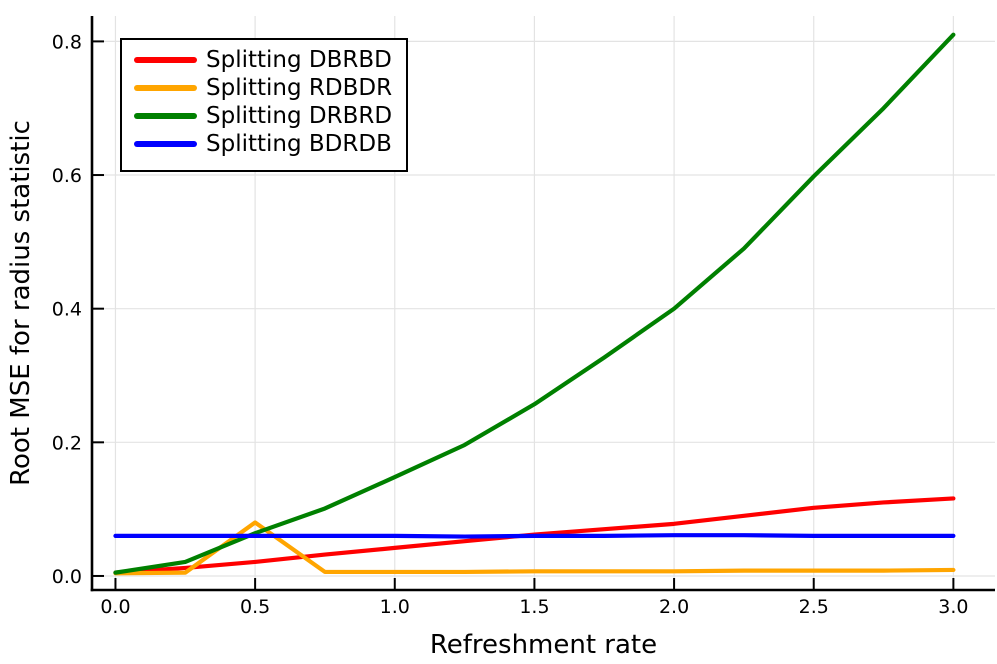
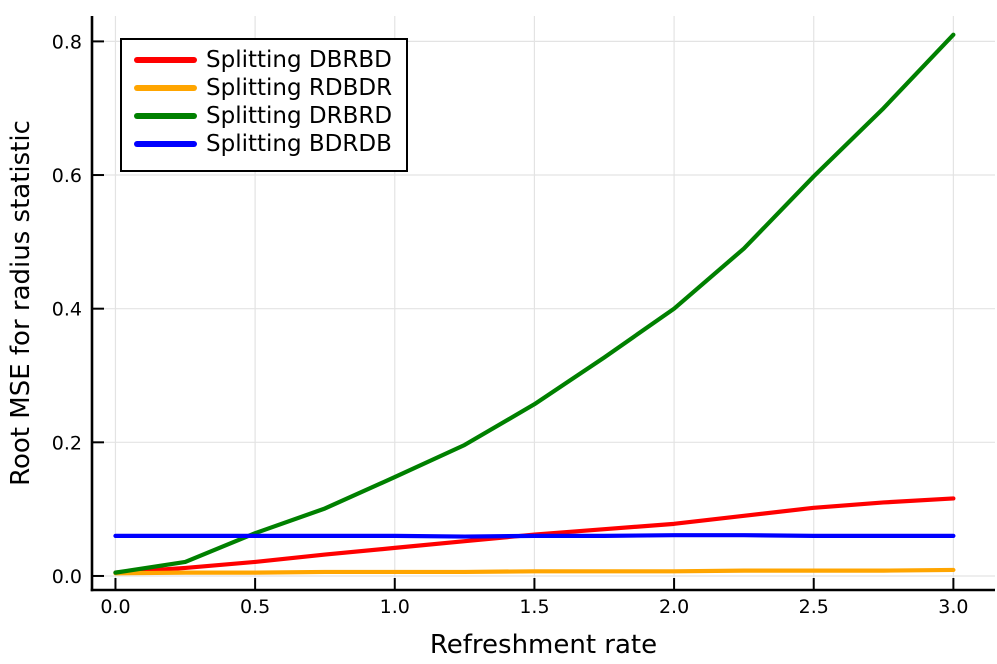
Splitting RDBDR/0.5: 0.08 -> 0.01
